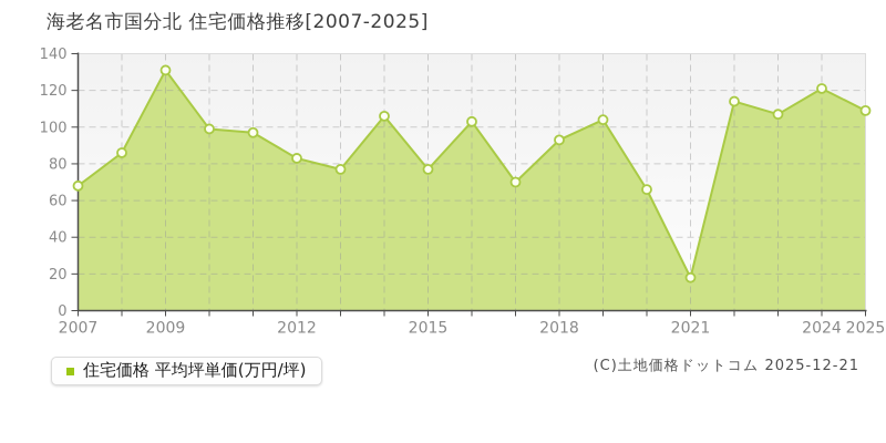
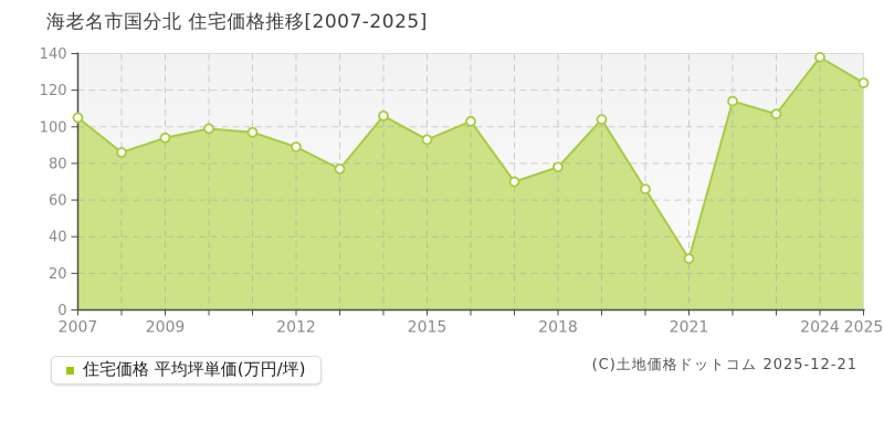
2007: 68 -> 105
2009: 131 -> 94
2012: 83 -> 89
2015: 77 -> 93
2018: 93 -> 78
2021: 18 -> 28
2024: 121 -> 138
2025: 109 -> 124
